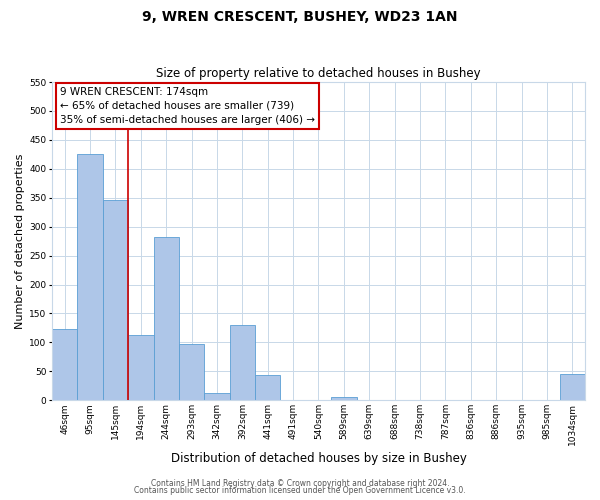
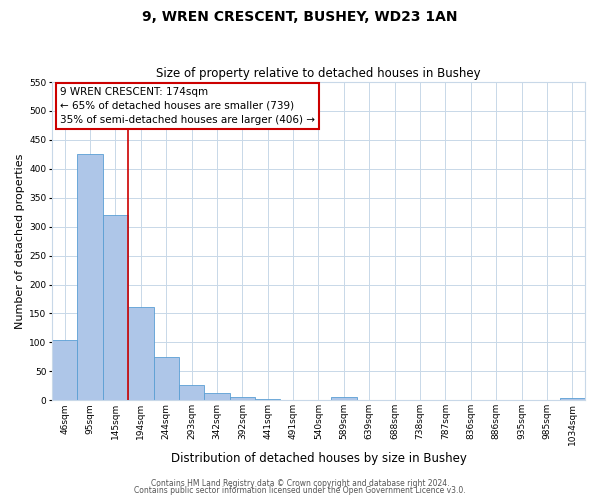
46sqm: 124 -> 105
145sqm: 346 -> 320
194sqm: 112 -> 162
244sqm: 282 -> 75
293sqm: 98 -> 27
392sqm: 130 -> 5
441sqm: 44 -> 2
1034sqm: 46 -> 4
